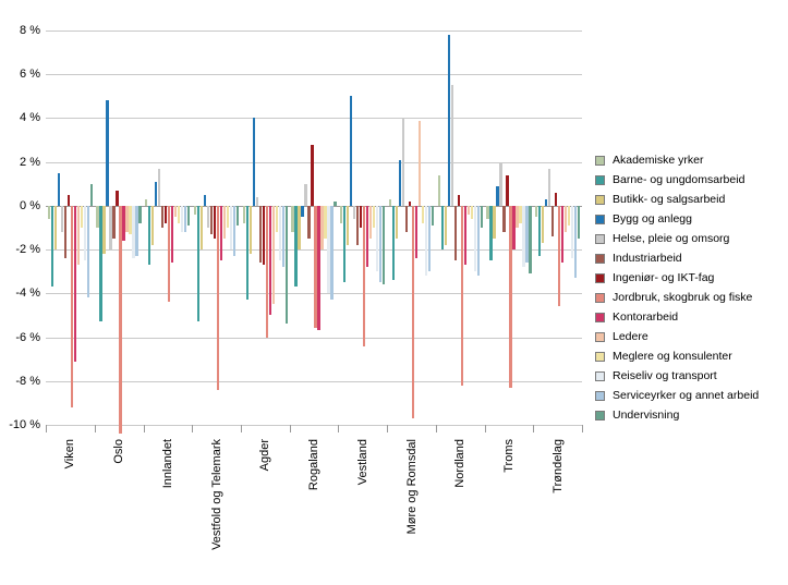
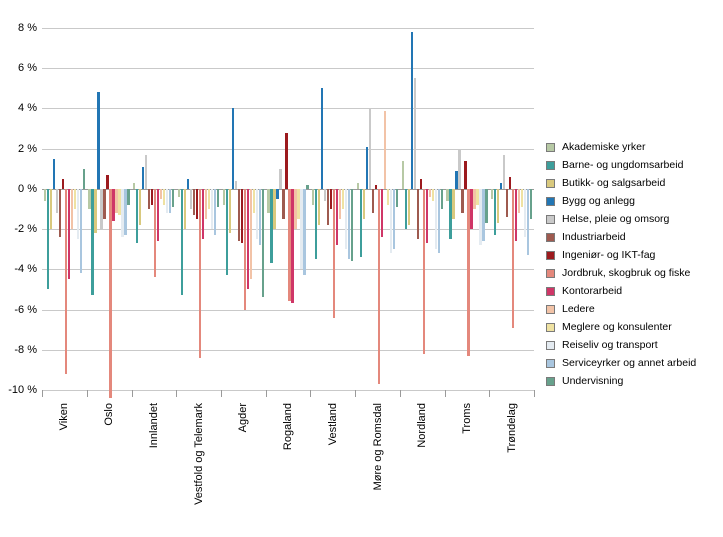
Barne- og ungdomsarbeid/Viken: -3.7% -> -5.0%
Kontorarbeid/Viken: -7.1% -> -4.5%
Ledere/Viken: -2.7% -> -2.0%
Undervisning/Troms: -3.1% -> -1.7%
Jordbruk, skogbruk og fiske/Trøndelag: -4.6% -> -6.9%
